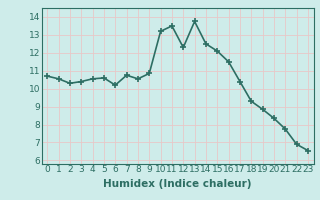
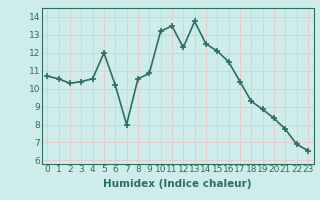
5: 10.6 -> 12.0
7: 10.8 -> 8.0
